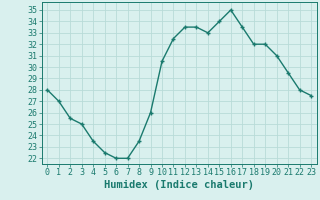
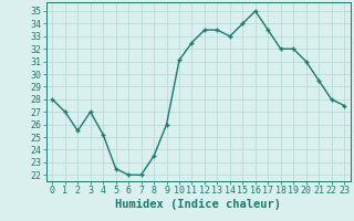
3: 25.0 -> 27.0
4: 23.5 -> 25.2
10: 30.5 -> 31.1
